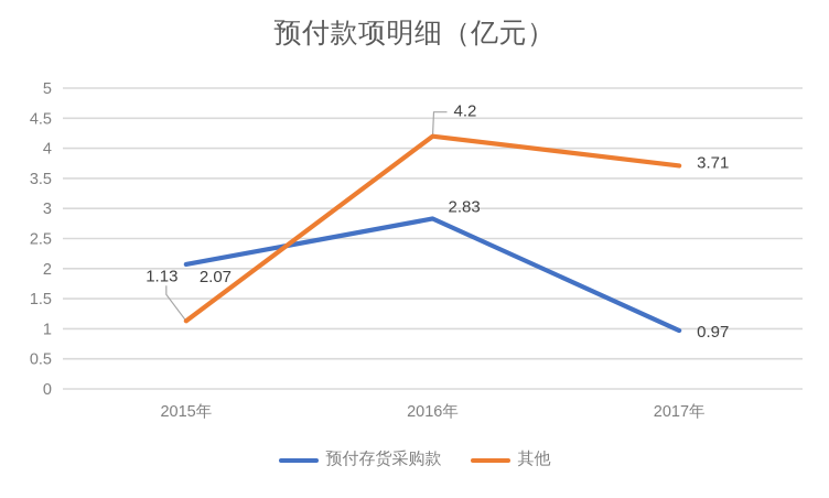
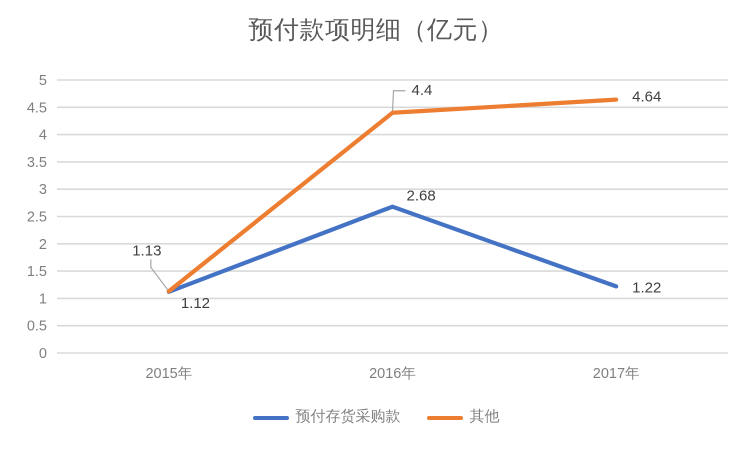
预付存货采购款/2015年: 2.07 -> 1.12
预付存货采购款/2016年: 2.83 -> 2.68
其他/2016年: 4.2 -> 4.4
预付存货采购款/2017年: 0.97 -> 1.22
其他/2017年: 3.71 -> 4.64
